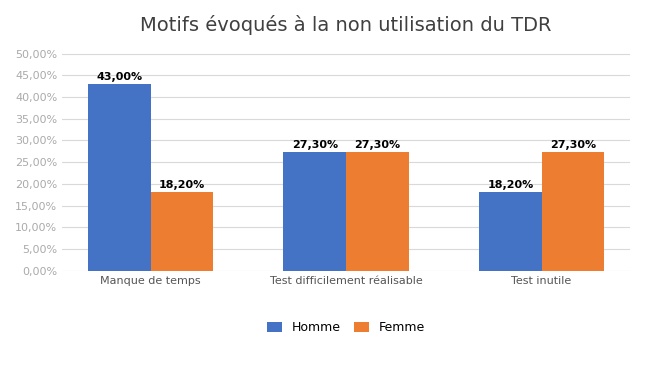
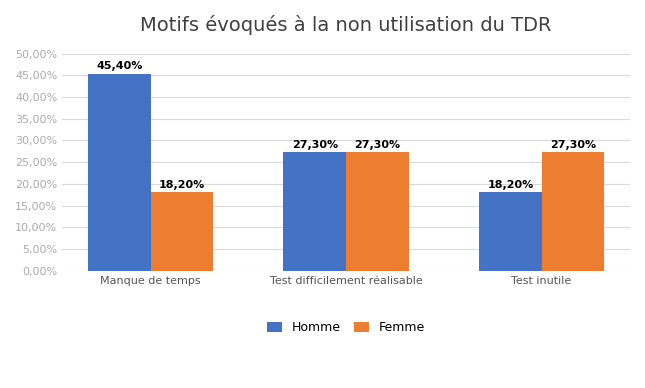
Homme/Manque de temps: 43,00% -> 45,40%
